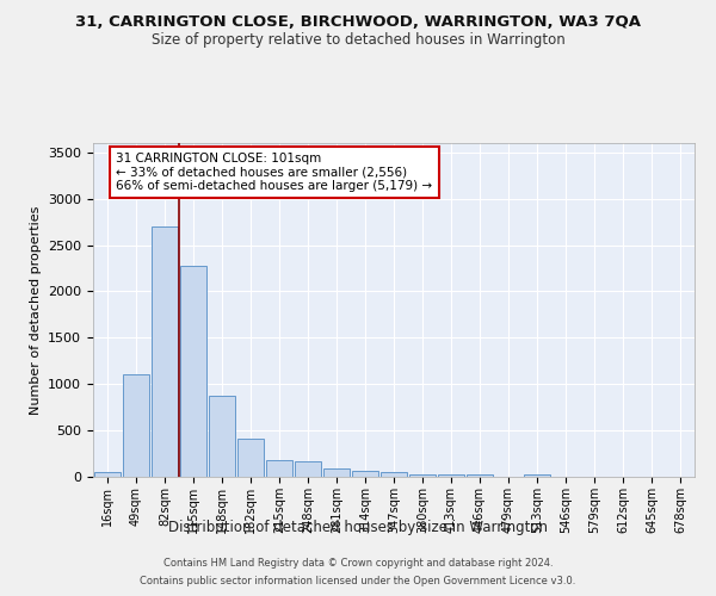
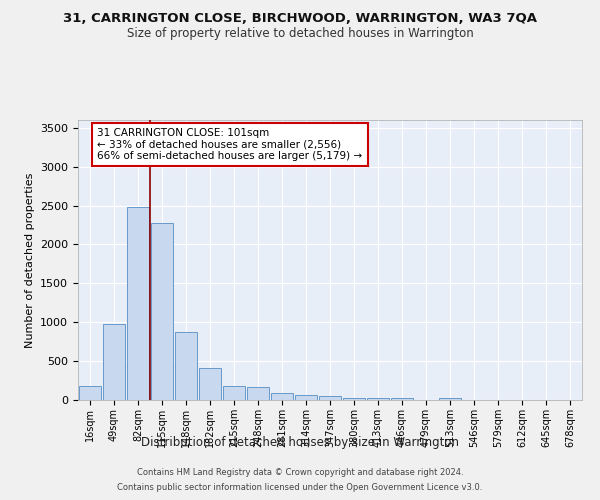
16sqm: 60 -> 180
49sqm: 1100 -> 980
82sqm: 2700 -> 2480
